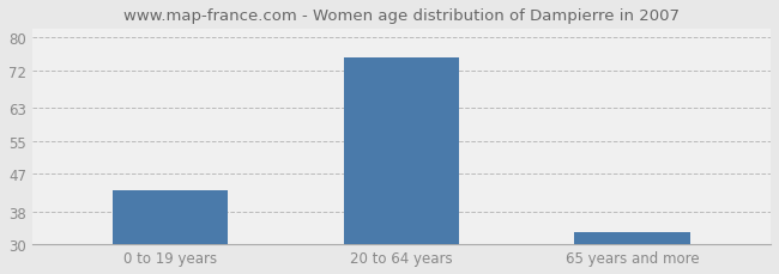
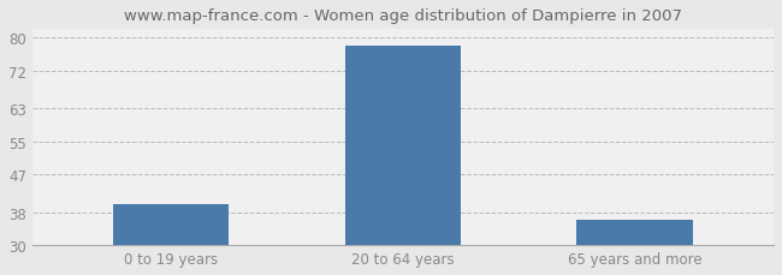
0 to 19 years: 43 -> 40
20 to 64 years: 75 -> 78
65 years and more: 33 -> 36
